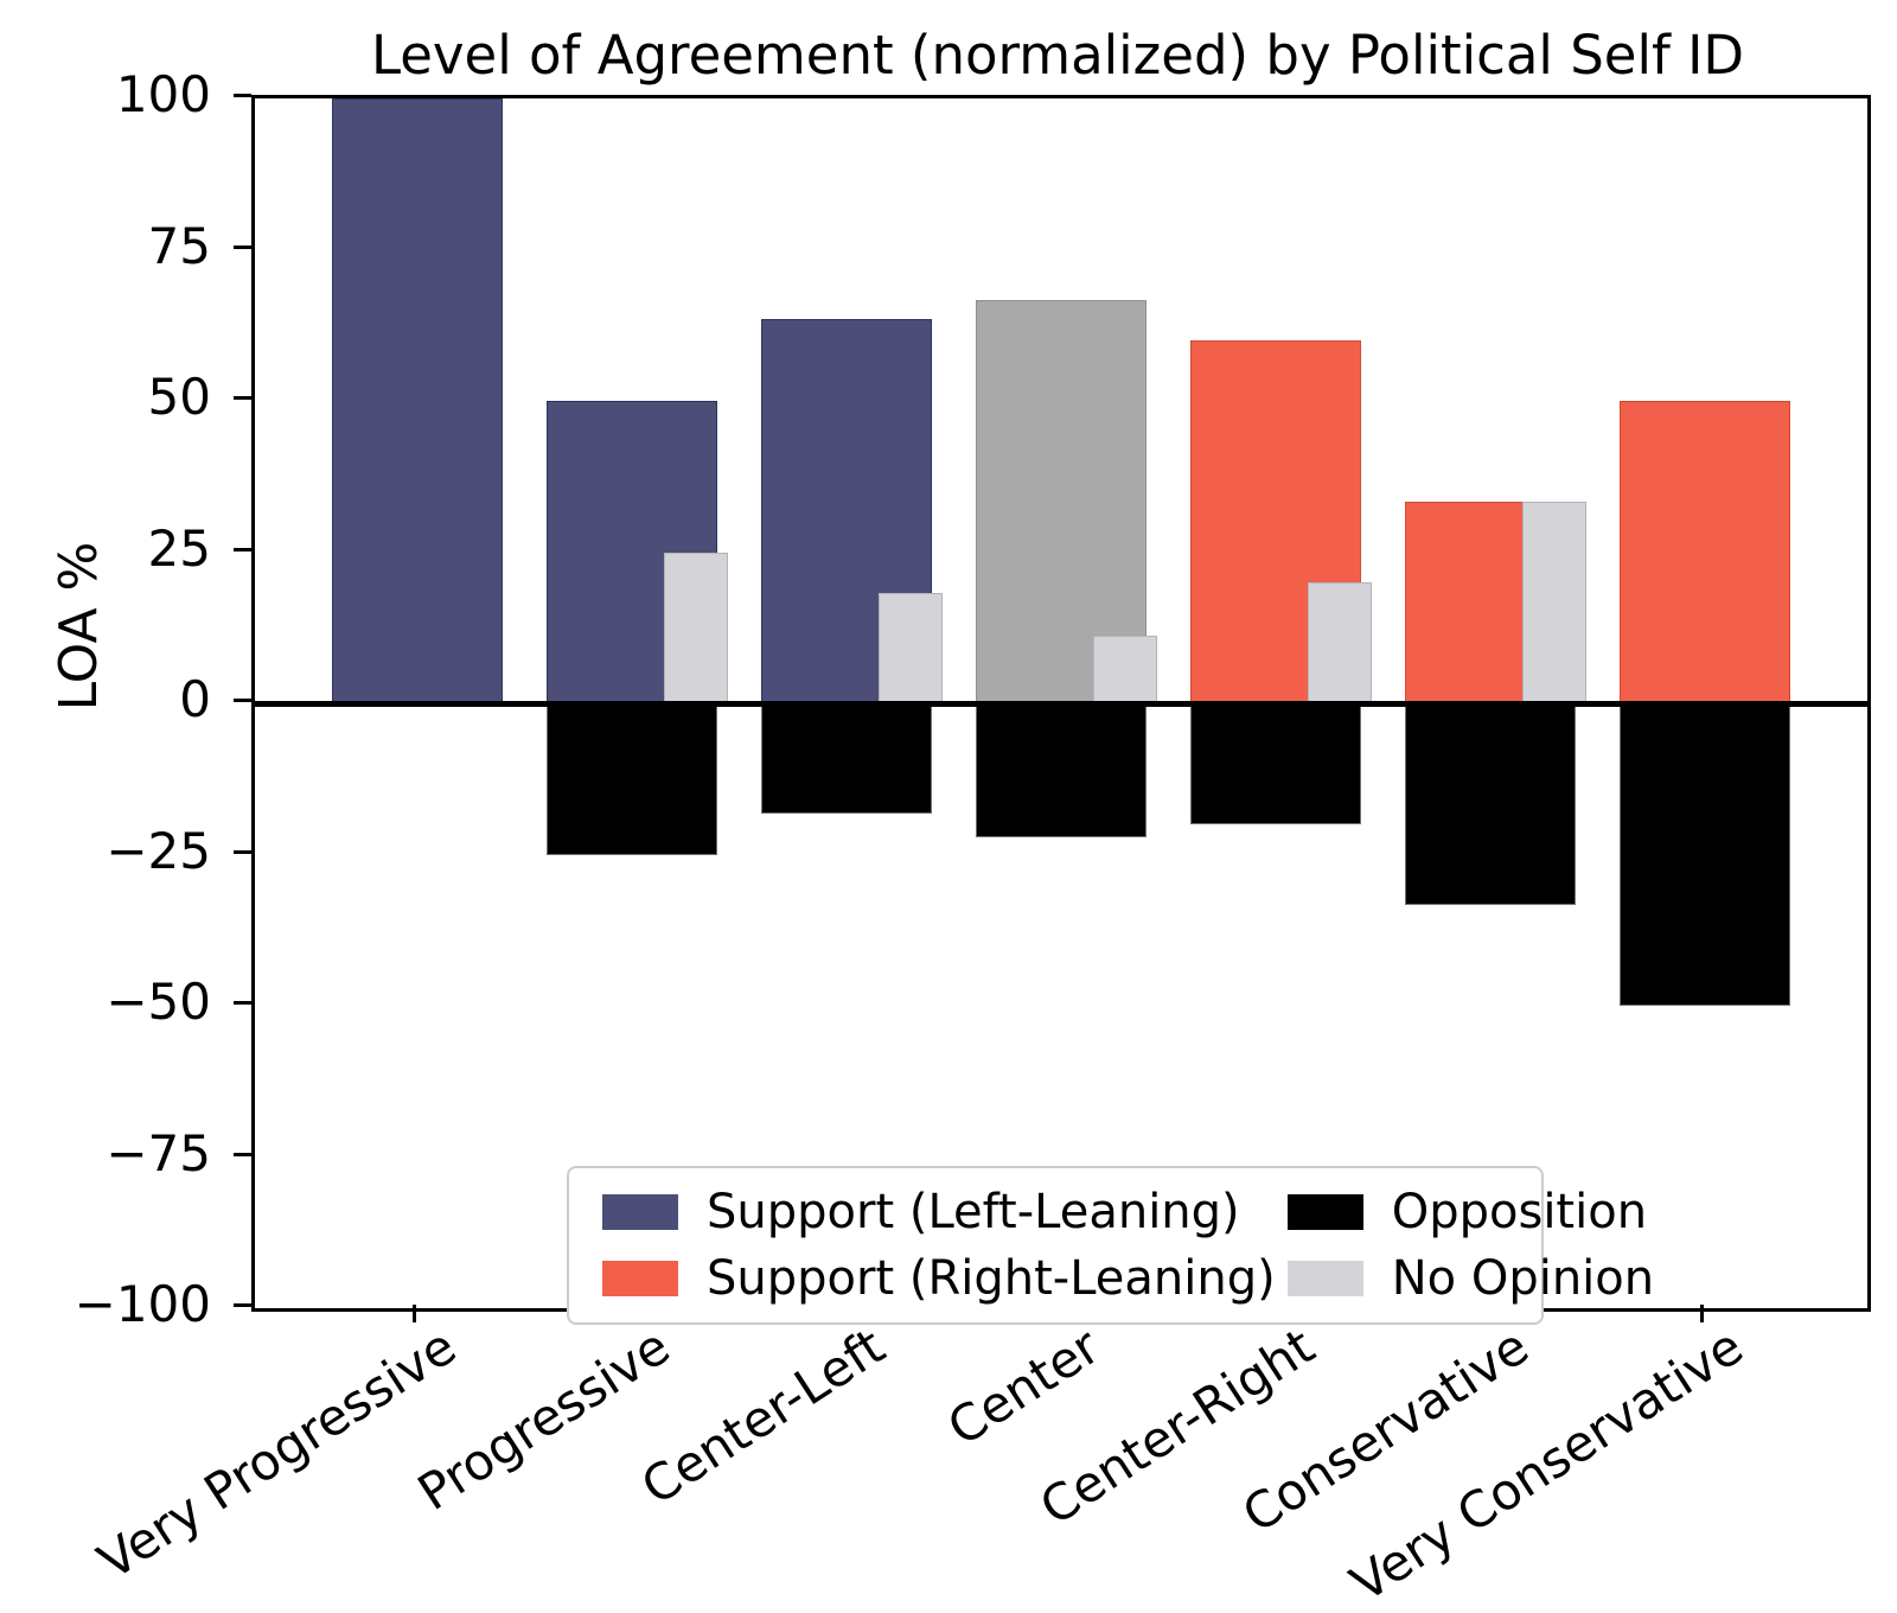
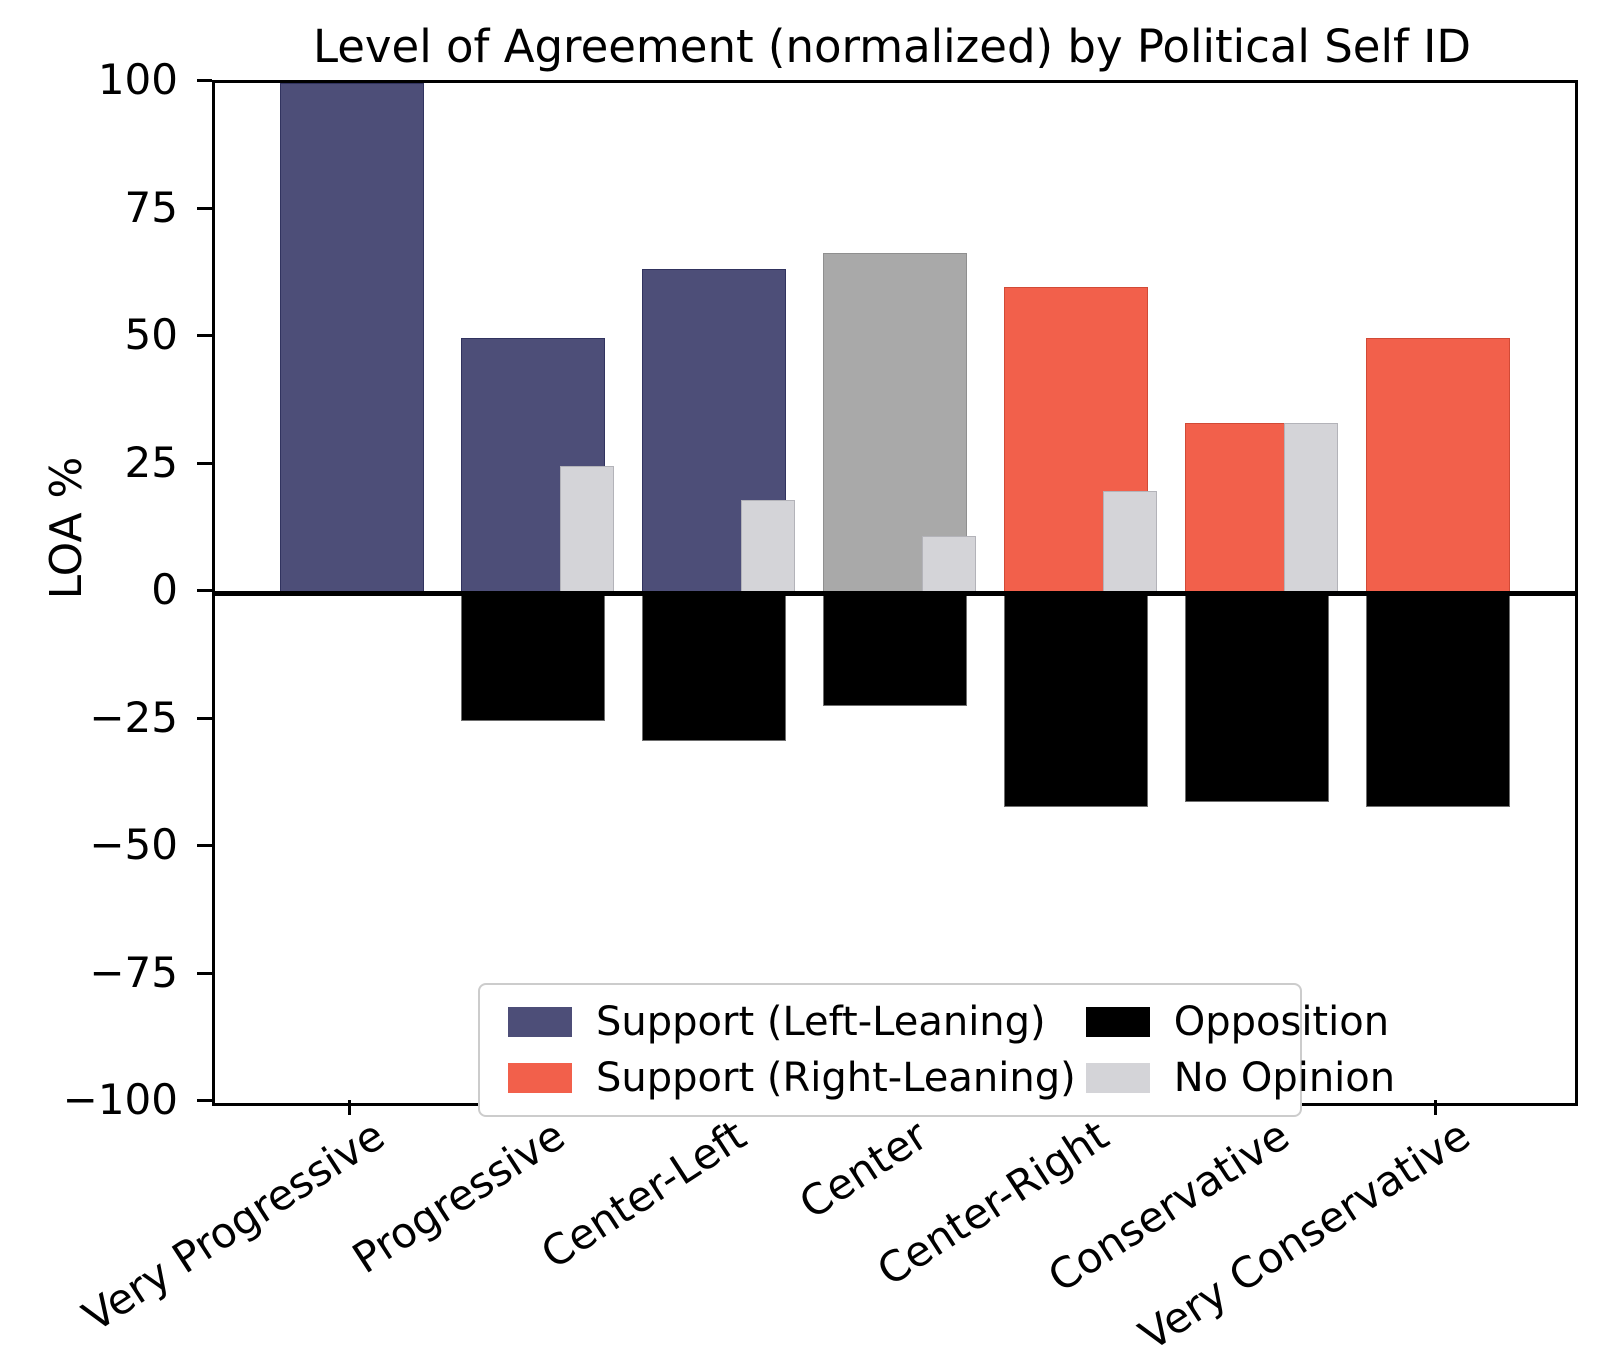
Opposition/Center-Left: -18 -> -29
Opposition/Center-Right: -20 -> -42
Opposition/Conservative: -33 -> -41
Opposition/Very Conservative: -50 -> -42
